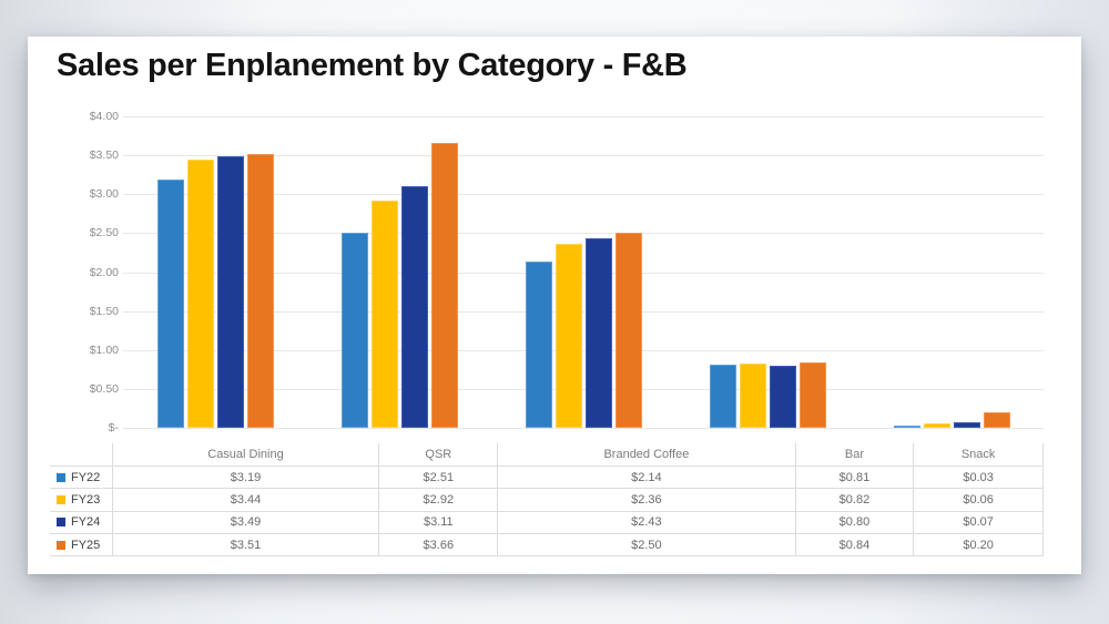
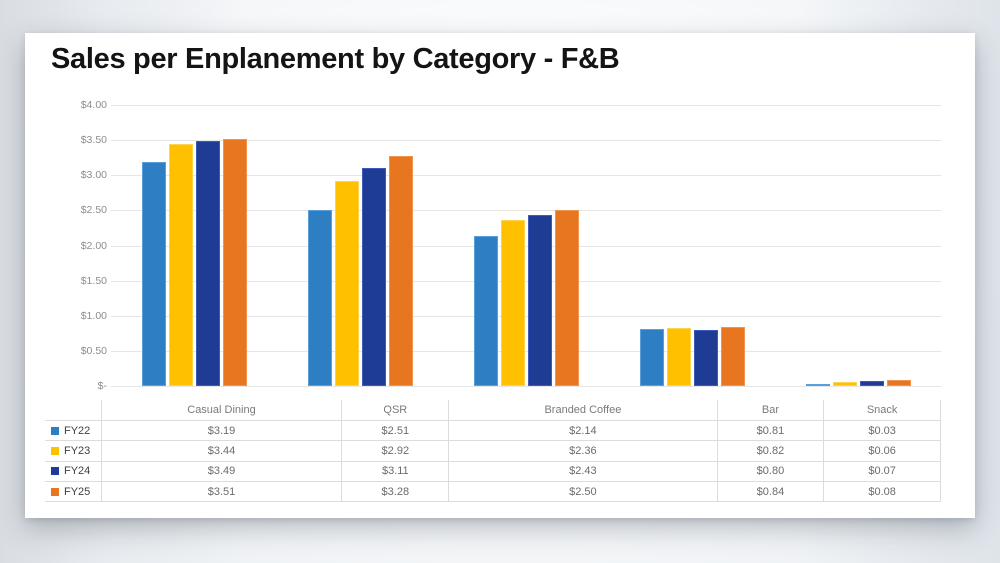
FY25/QSR: $3.66 -> $3.28
FY25/Snack: $0.20 -> $0.08
